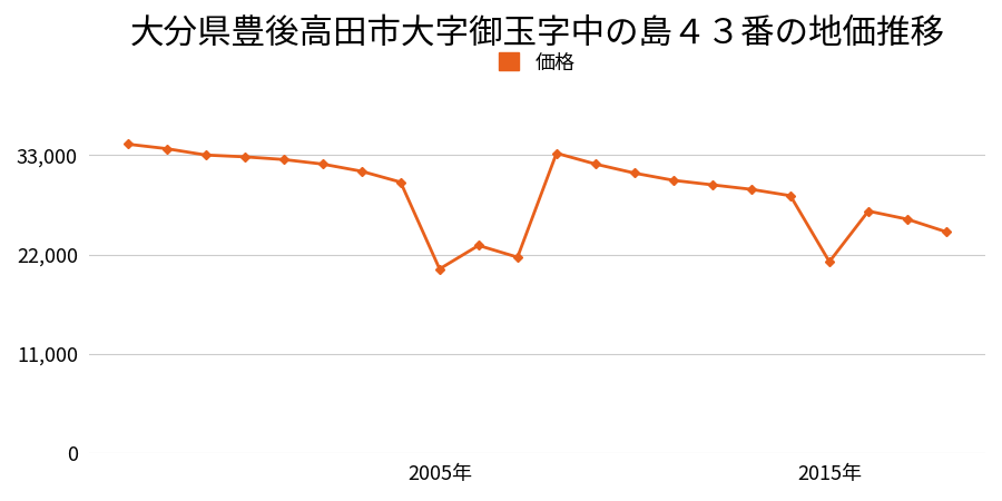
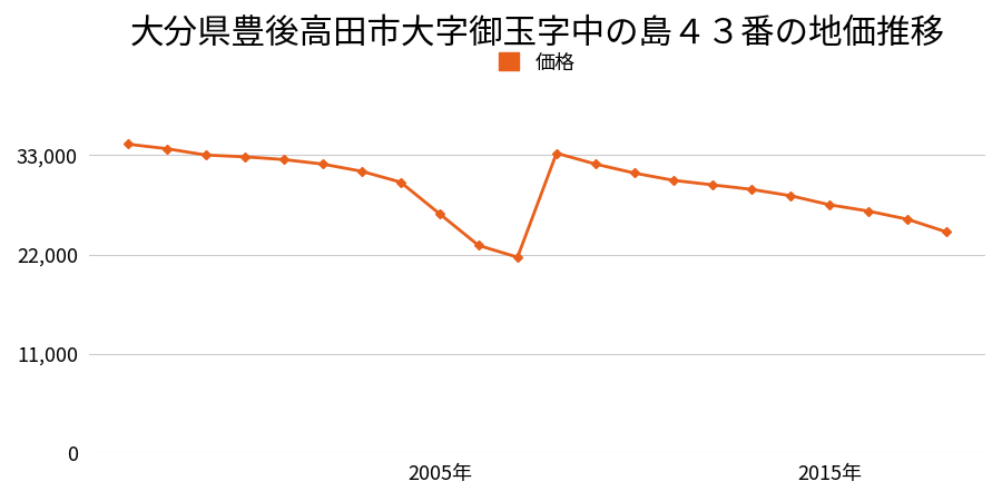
2005年: 20,400 -> 26,500
2015年: 21,200 -> 27,500
